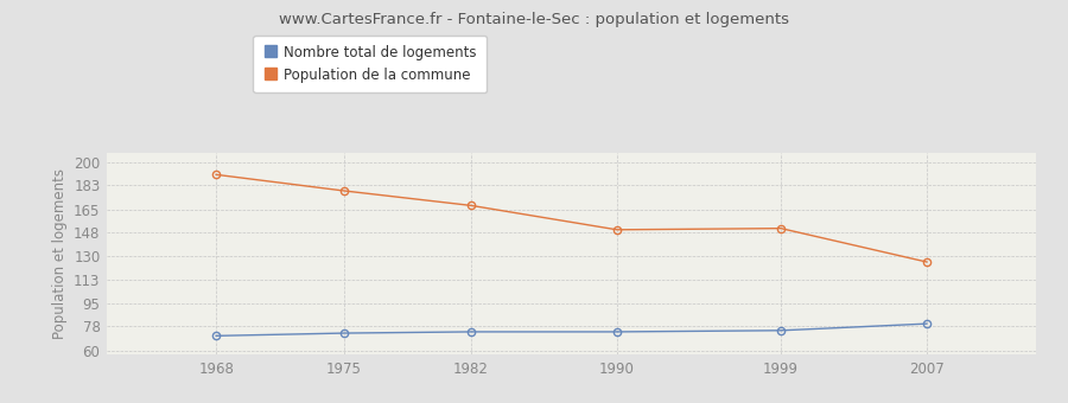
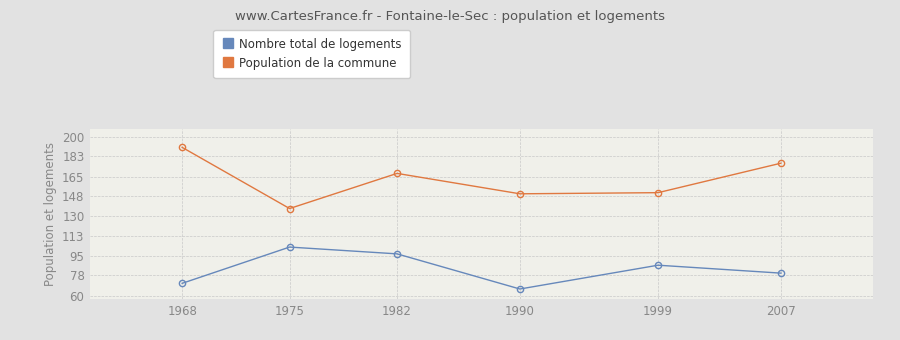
Nombre total de logements/1975: 73 -> 103
Population de la commune/1975: 179 -> 137
Nombre total de logements/1982: 74 -> 97
Nombre total de logements/1990: 74 -> 66
Nombre total de logements/1999: 75 -> 87
Population de la commune/2007: 126 -> 177
